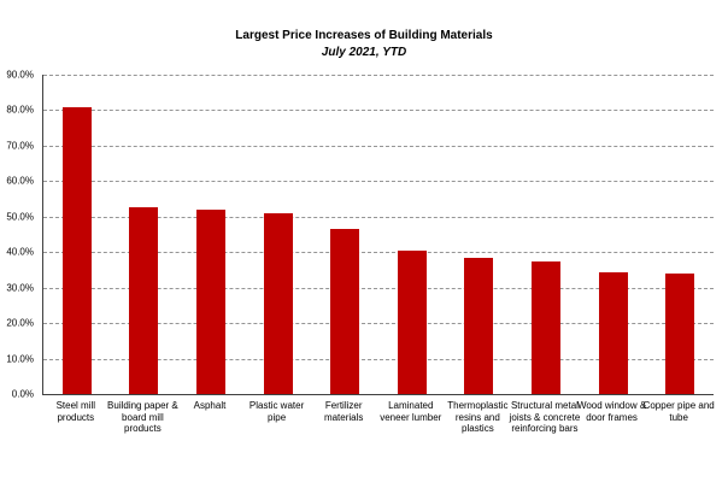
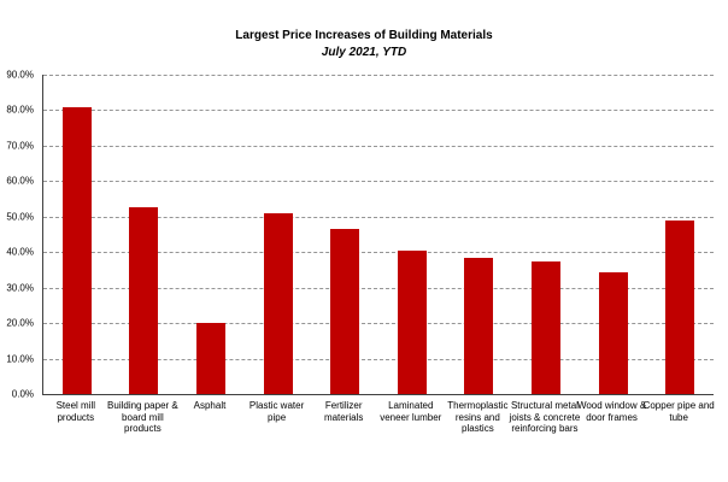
Asphalt: 52% -> 20%
Copper pipe and tube: 34% -> 49%
